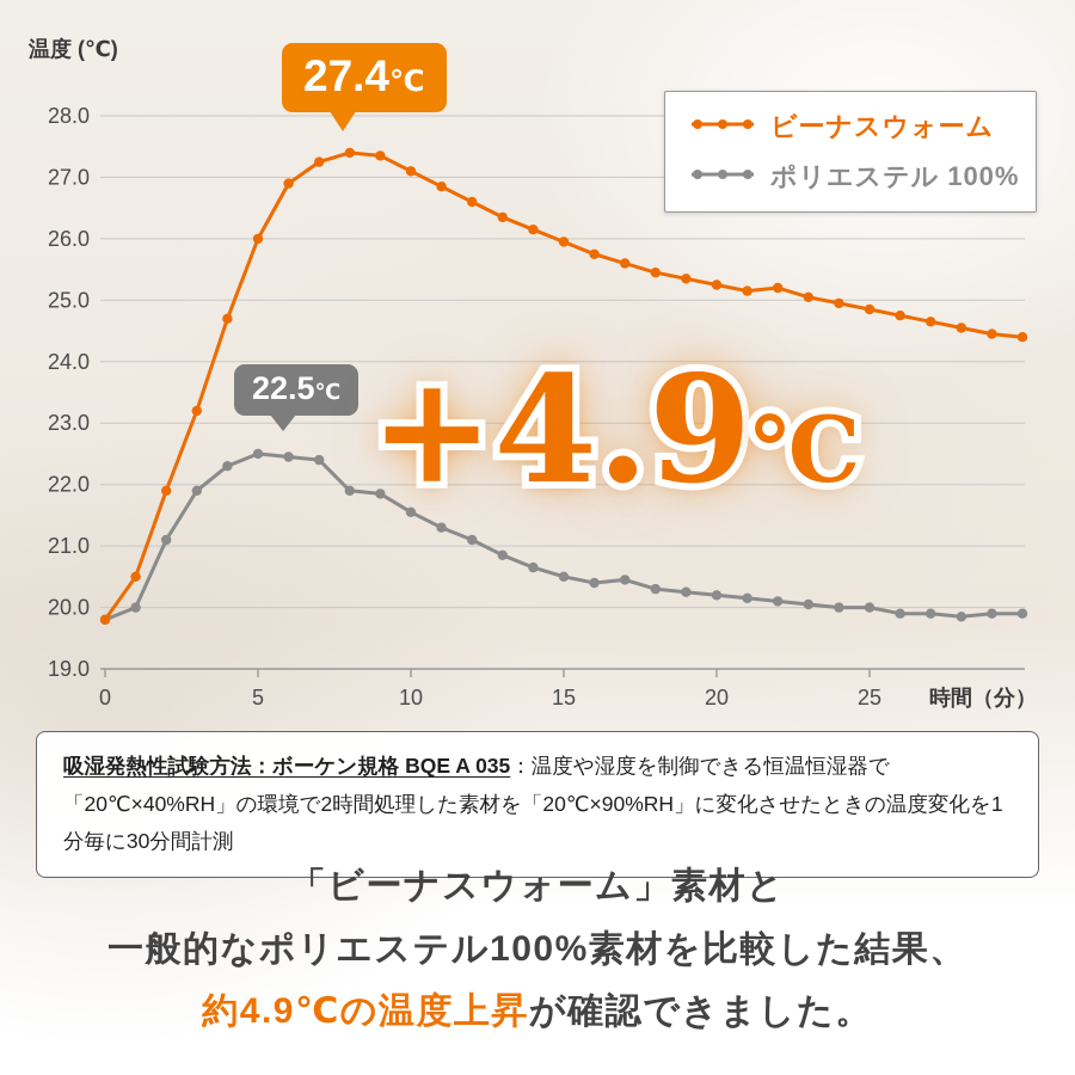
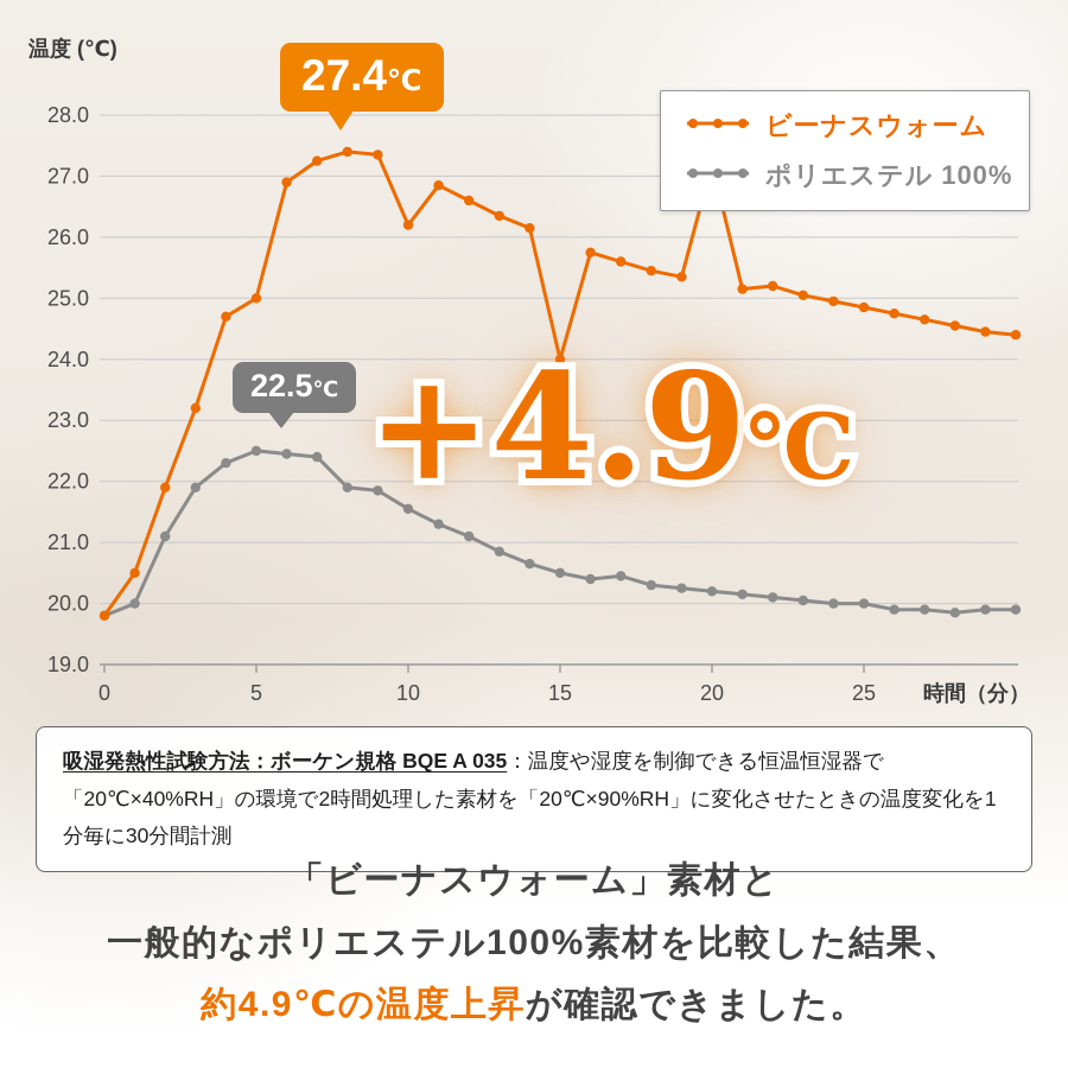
ビーナスウォーム/5: 26.0 -> 25.0
ビーナスウォーム/10: 27.1 -> 26.2
ビーナスウォーム/15: 25.9 -> 24.0
ビーナスウォーム/20: 25.2 -> 27.2
